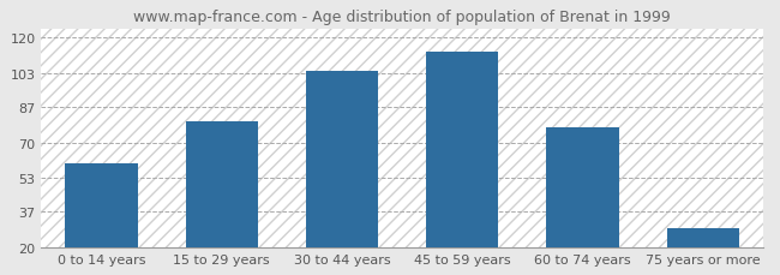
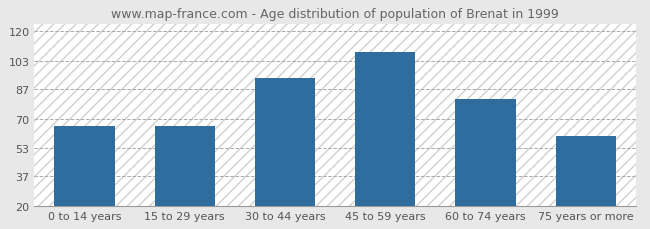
0 to 14 years: 60 -> 66
15 to 29 years: 80 -> 66
30 to 44 years: 104 -> 93
45 to 59 years: 113 -> 108
60 to 74 years: 77 -> 81
75 years or more: 29 -> 60
